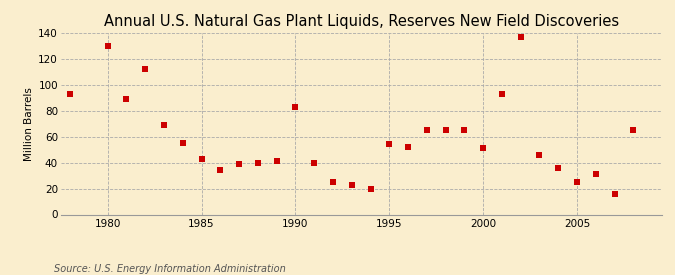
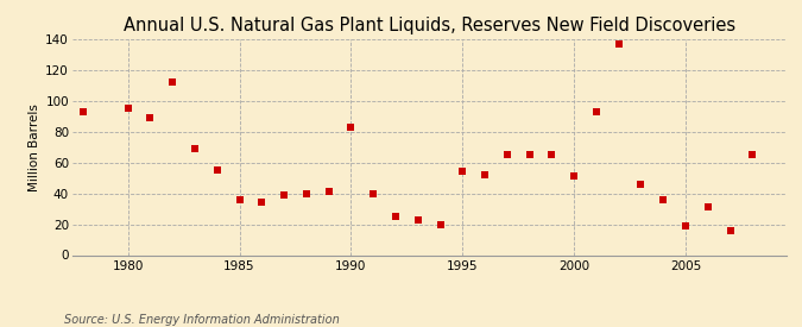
1980: 130 -> 95
1985: 43 -> 36
2005: 25 -> 19
